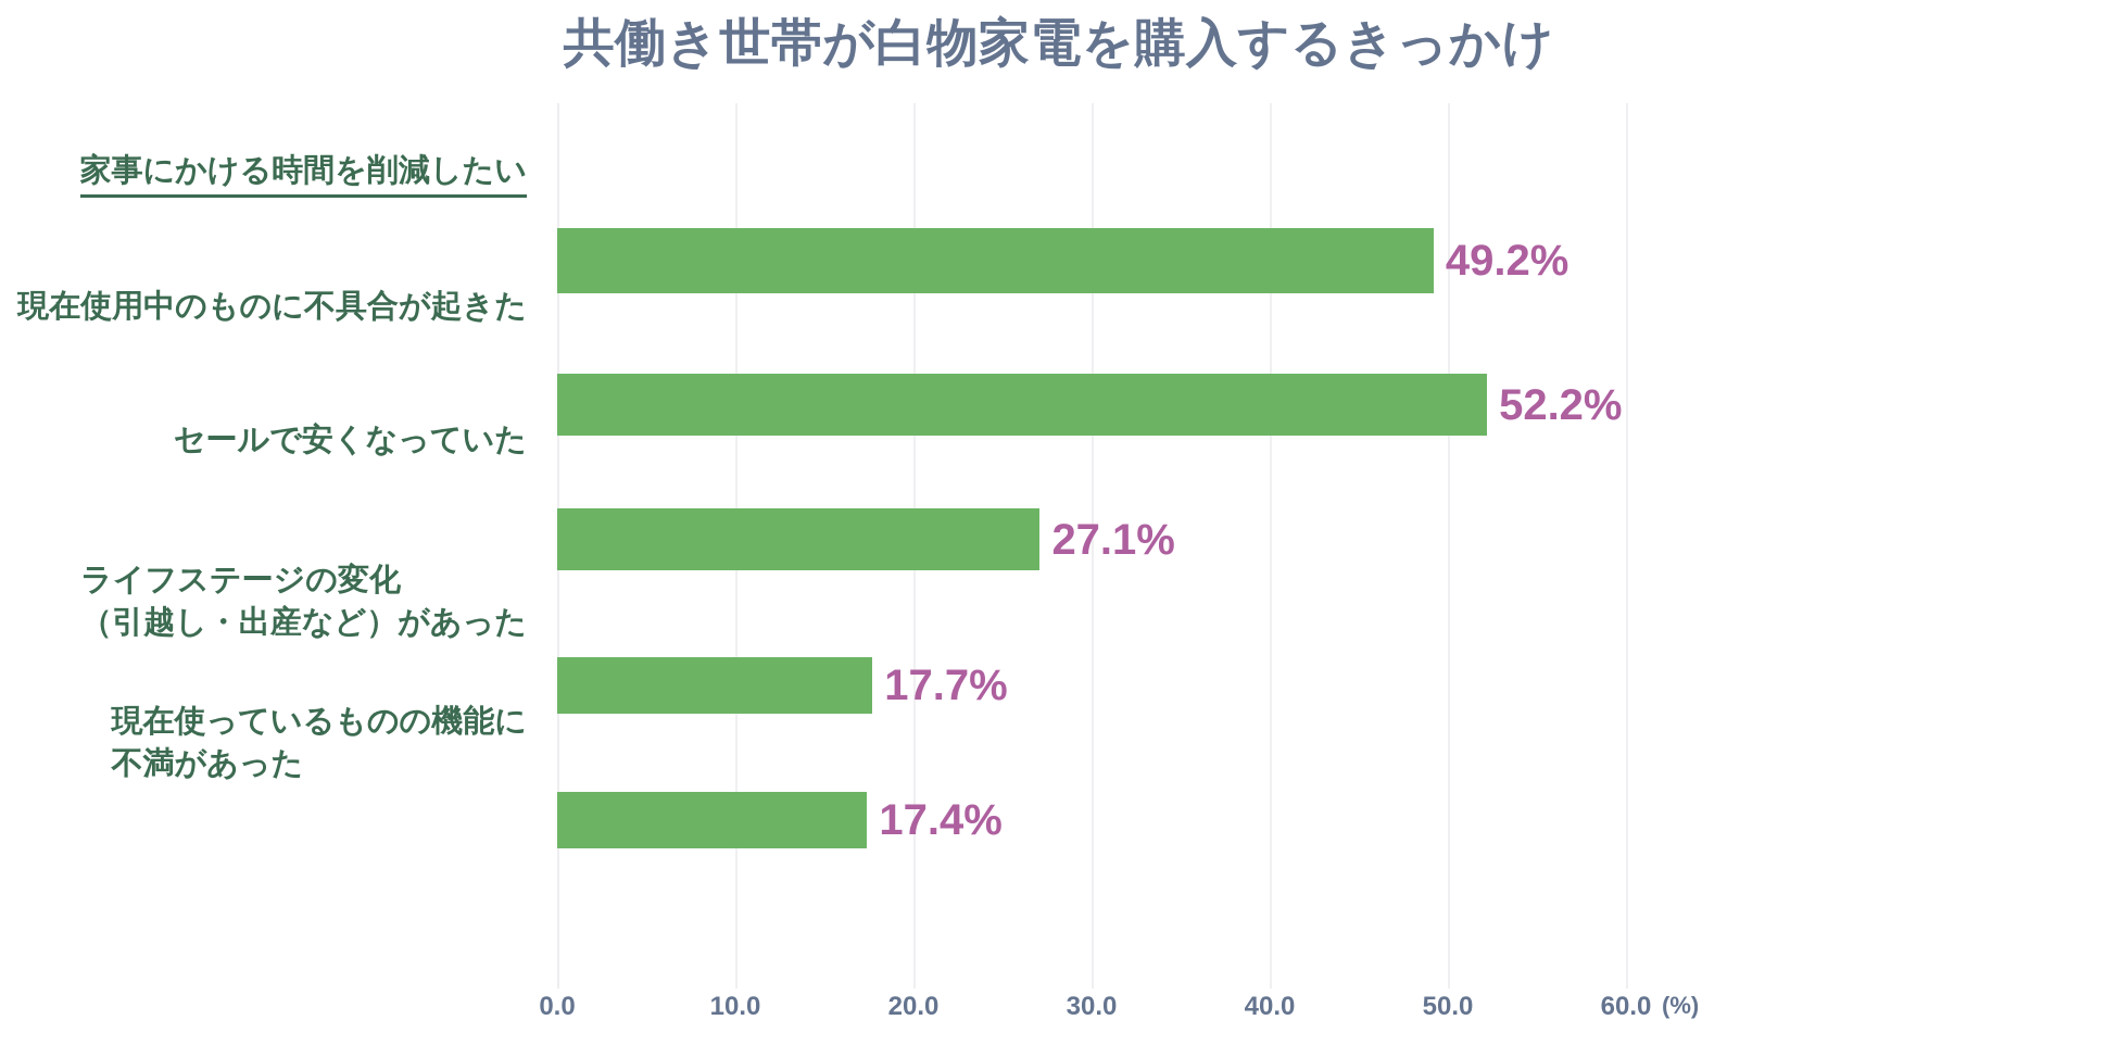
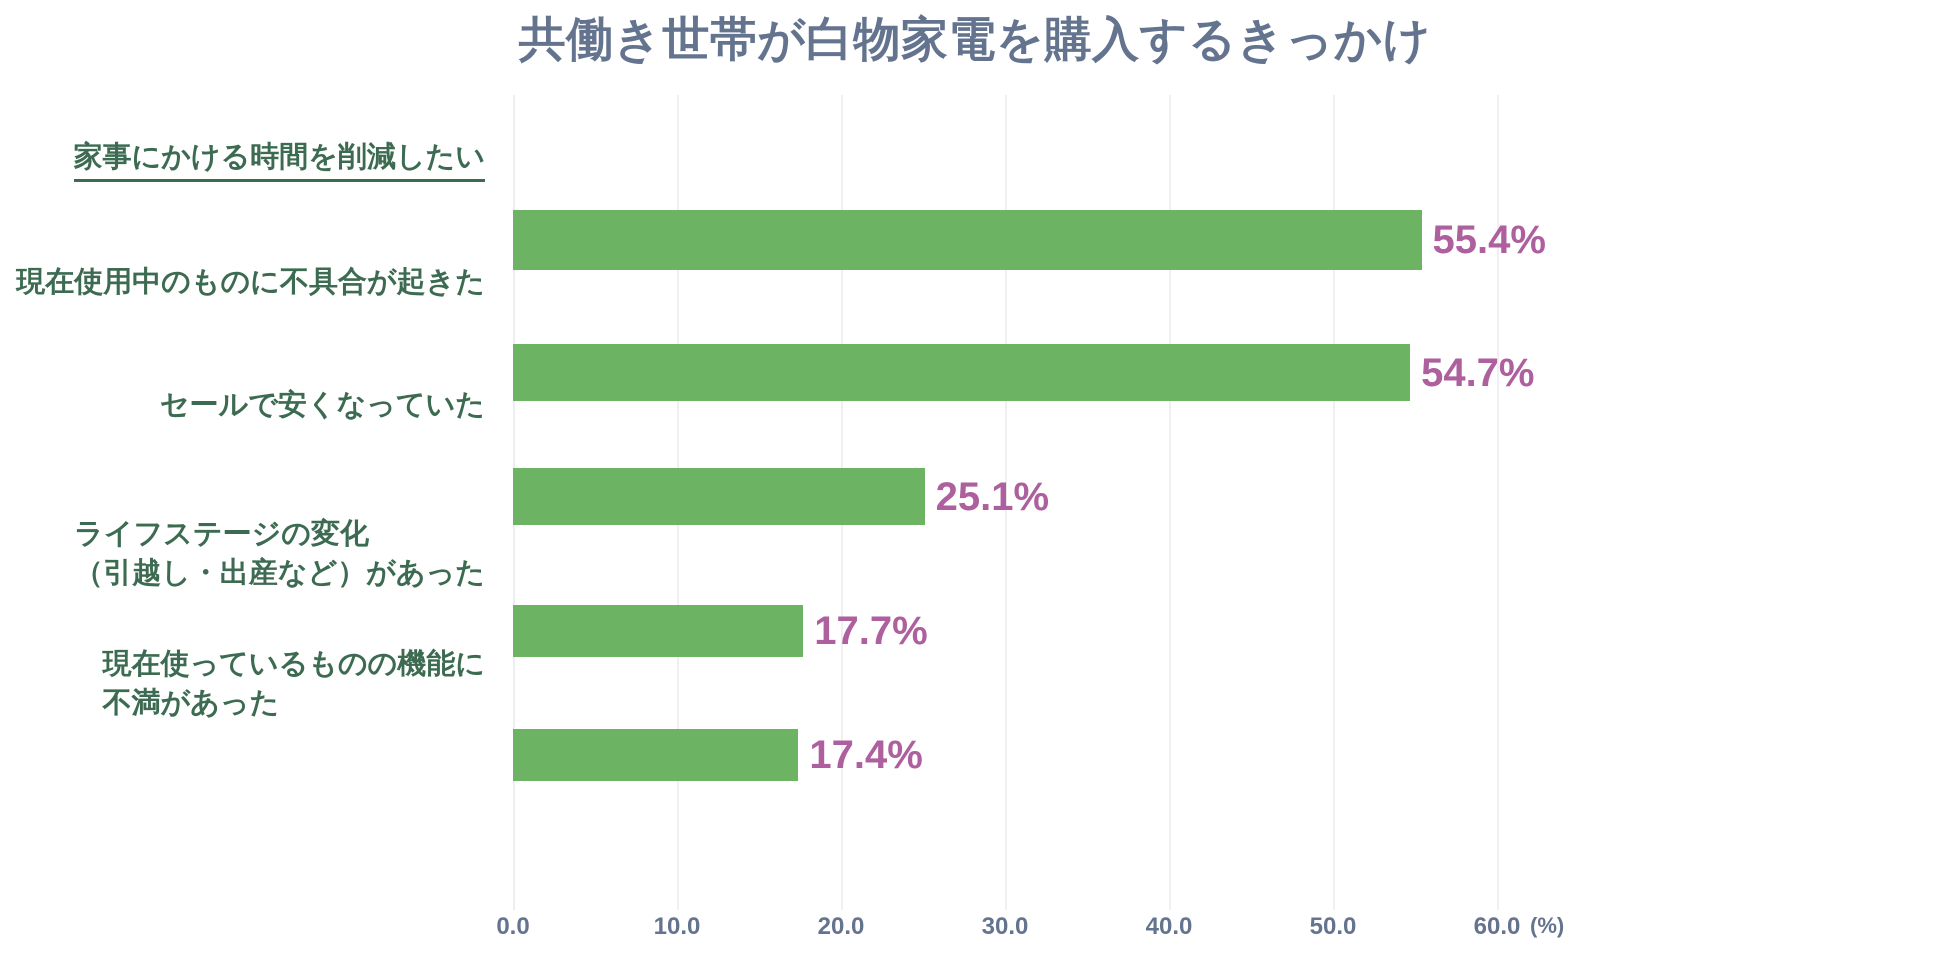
家事にかける時間を削減したい: 49.2% -> 55.4%
現在使用中のものに不具合が起きた: 52.2% -> 54.7%
セールで安くなっていた: 27.1% -> 25.1%
